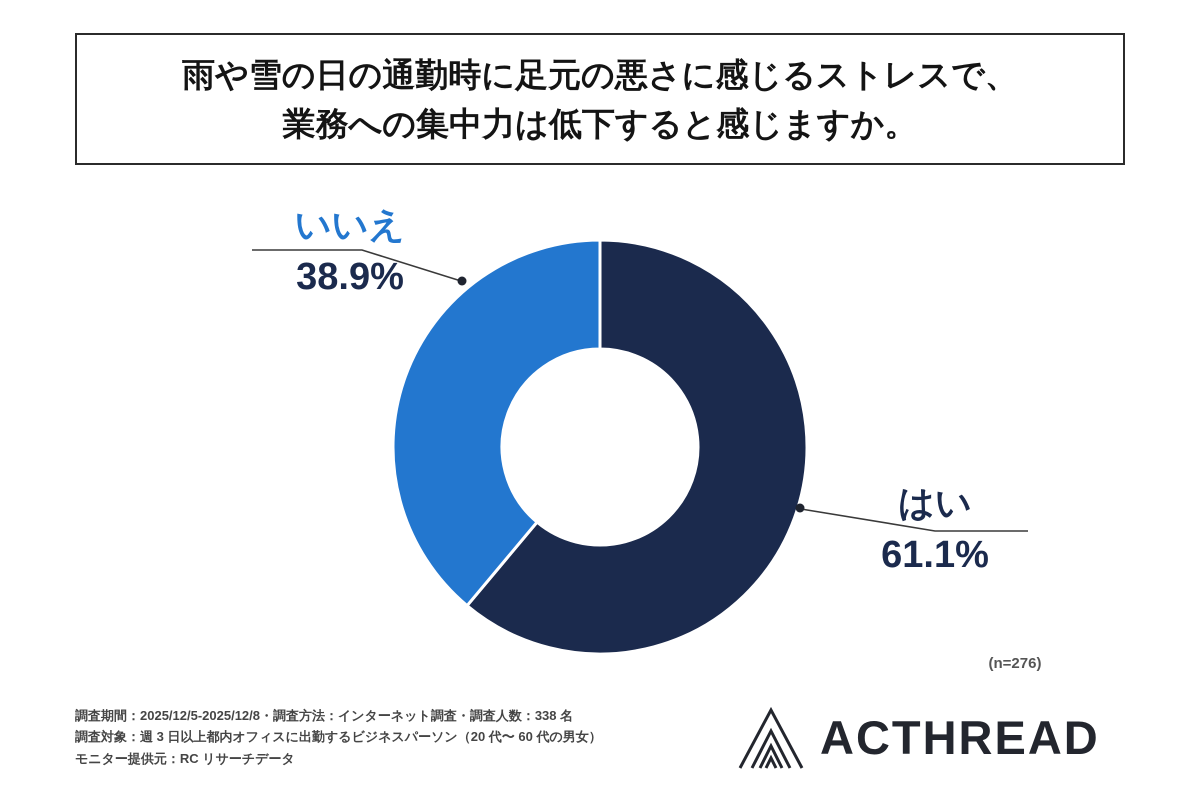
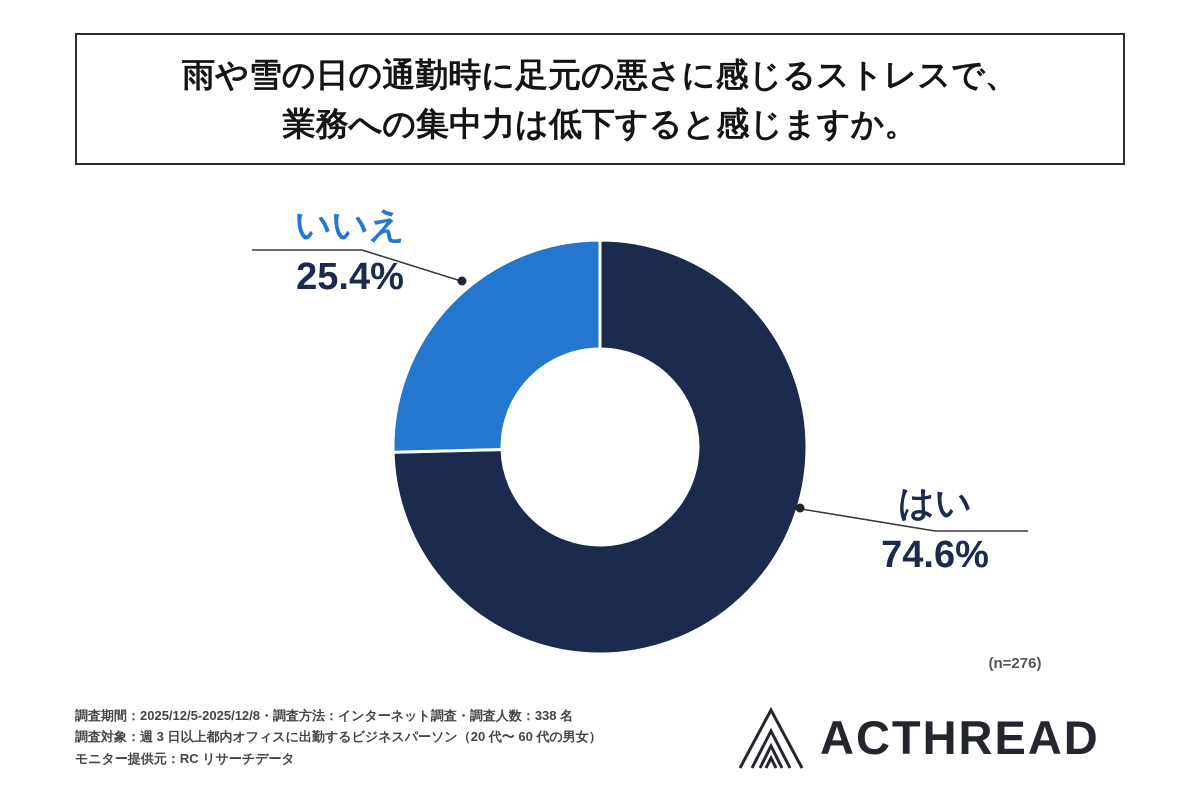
はい: 61.1% -> 74.6%
いいえ: 38.9% -> 25.4%
